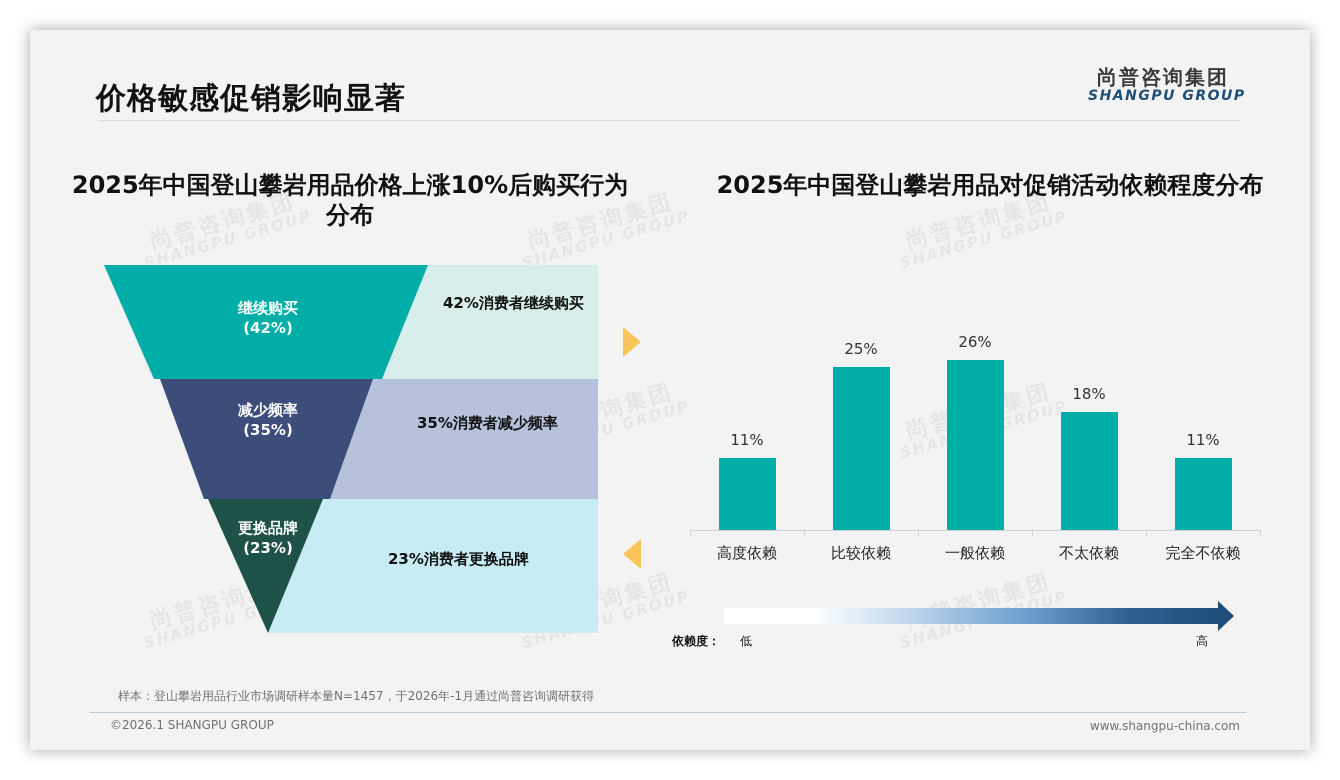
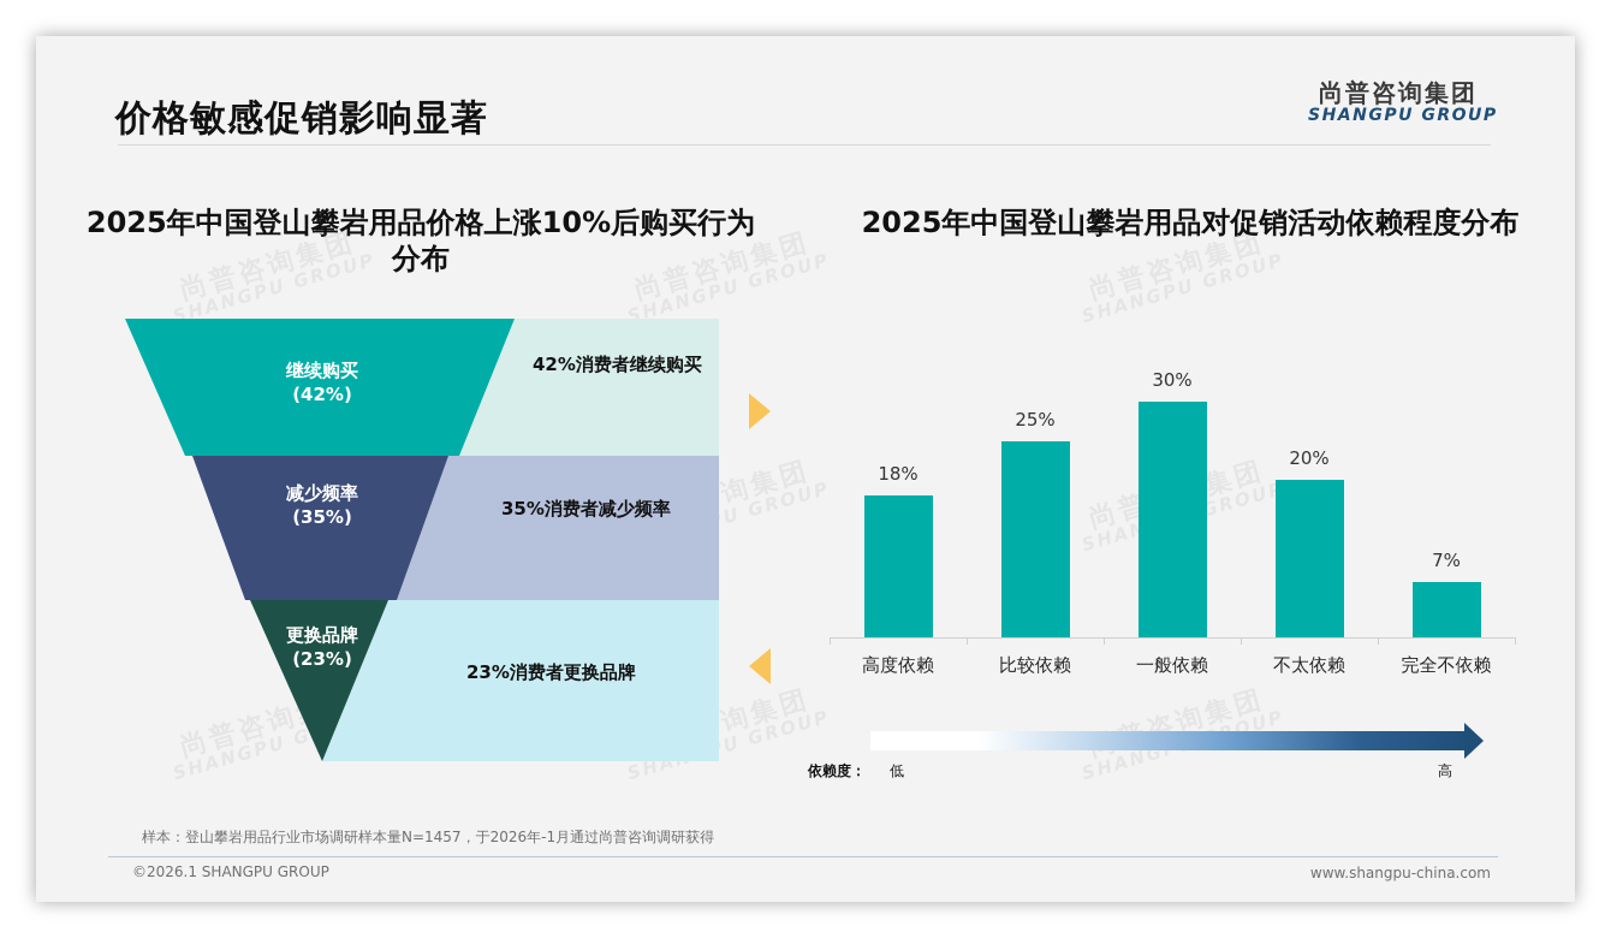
2025年中国登山攀岩用品对促销活动依赖程度分布/高度依赖: 11% -> 18%
2025年中国登山攀岩用品对促销活动依赖程度分布/一般依赖: 26% -> 30%
2025年中国登山攀岩用品对促销活动依赖程度分布/不太依赖: 18% -> 20%
2025年中国登山攀岩用品对促销活动依赖程度分布/完全不依赖: 11% -> 7%
